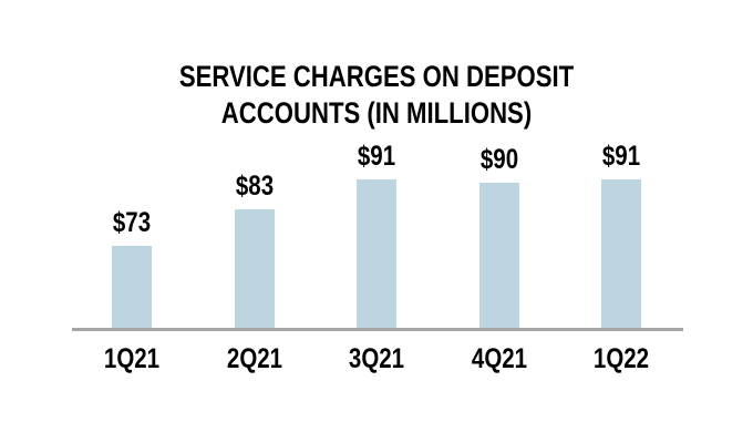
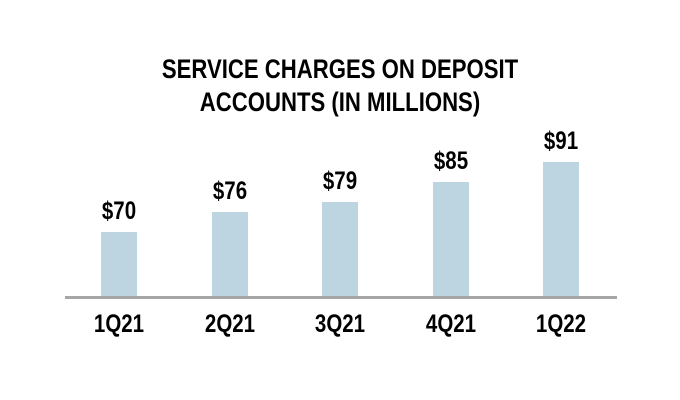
1Q21: $73 -> $70
2Q21: $83 -> $76
3Q21: $91 -> $79
4Q21: $90 -> $85
